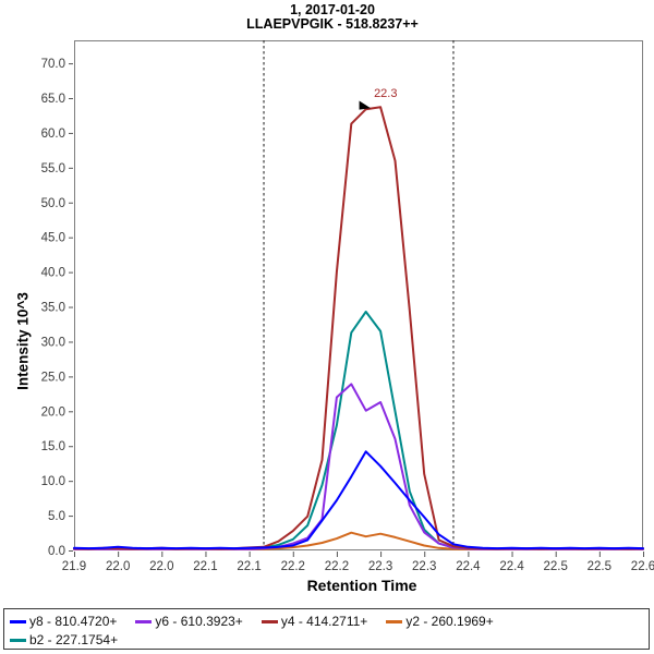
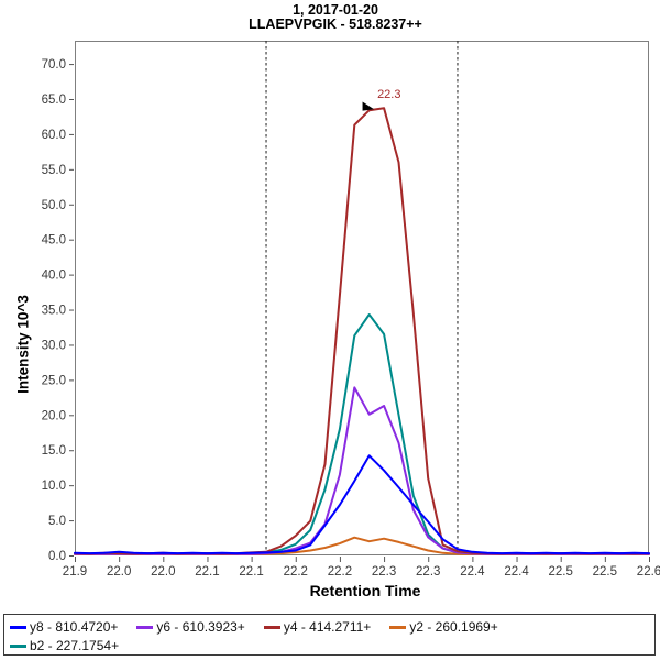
y6 - 610.3923+/22.2: 22 -> 12
y4 - 414.2711+/22.2: 40 -> 37
